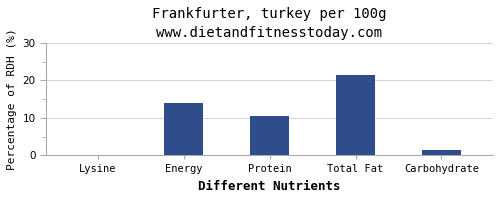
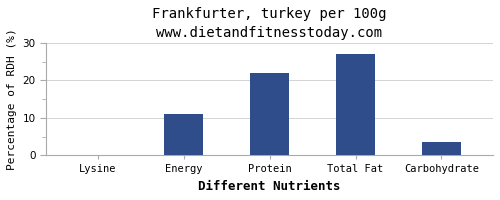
Energy: 14.0 -> 11.0
Protein: 10.5 -> 22.0
Total Fat: 21.5 -> 27.0
Carbohydrate: 1.5 -> 3.5
